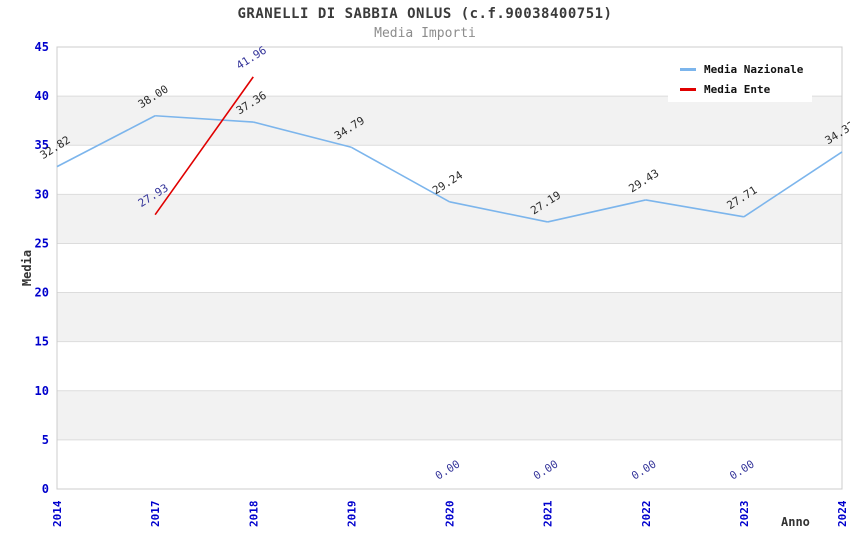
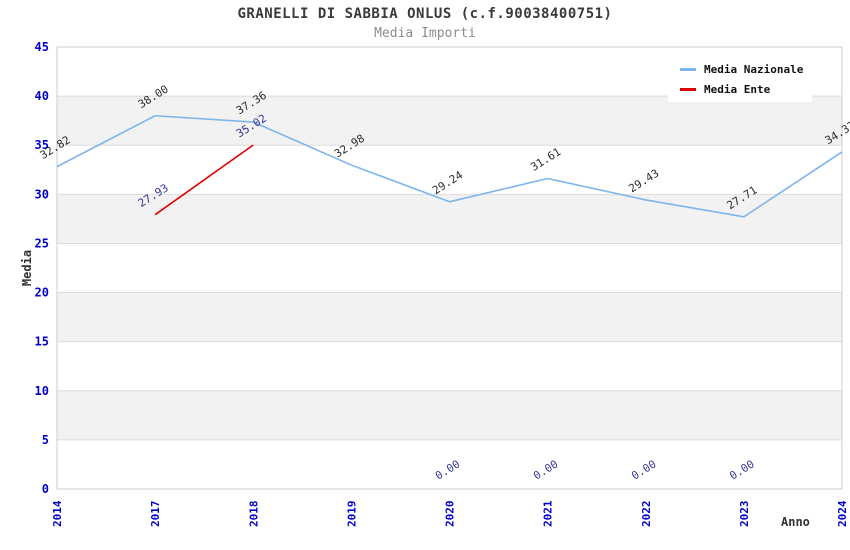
Media Ente/2018: 41.96 -> 35.02
Media Nazionale/2019: 34.79 -> 32.98
Media Nazionale/2021: 27.19 -> 31.61
